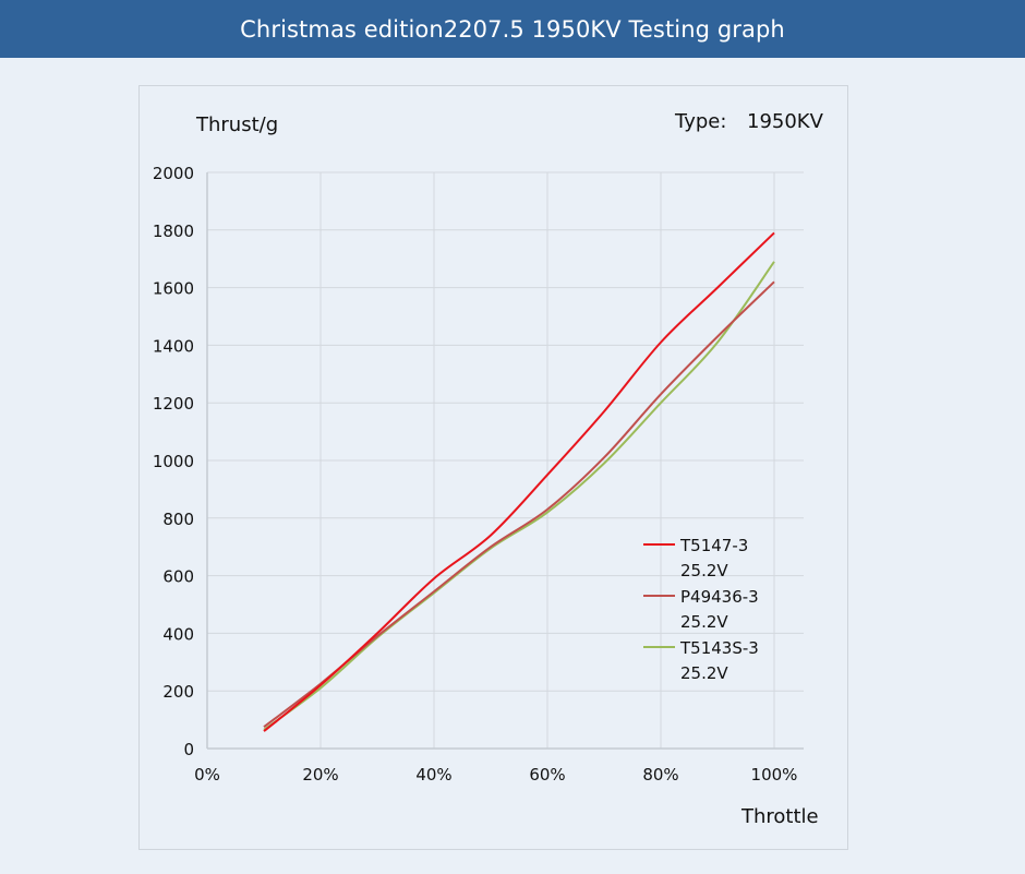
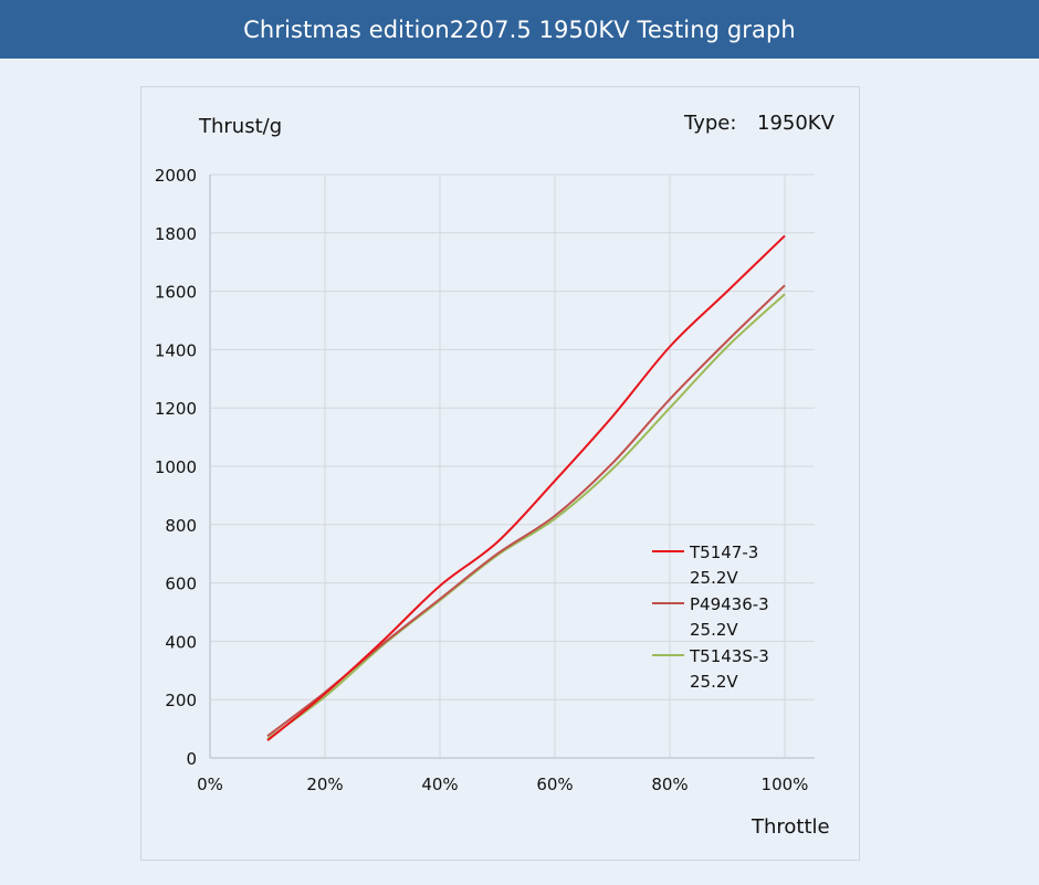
T5143S-3 25.2V/100%: 1690 -> 1590
